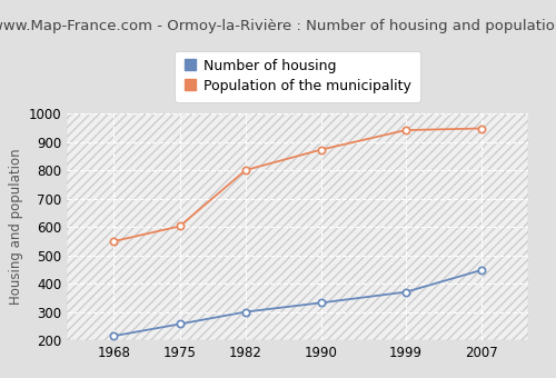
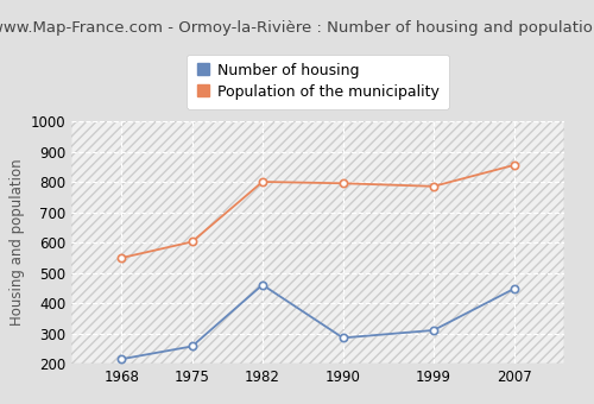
Number of housing/1982: 300 -> 460
Number of housing/1990: 332 -> 285
Population of the municipality/1990: 872 -> 795
Number of housing/1999: 370 -> 310
Population of the municipality/1999: 941 -> 785
Population of the municipality/2007: 947 -> 855
